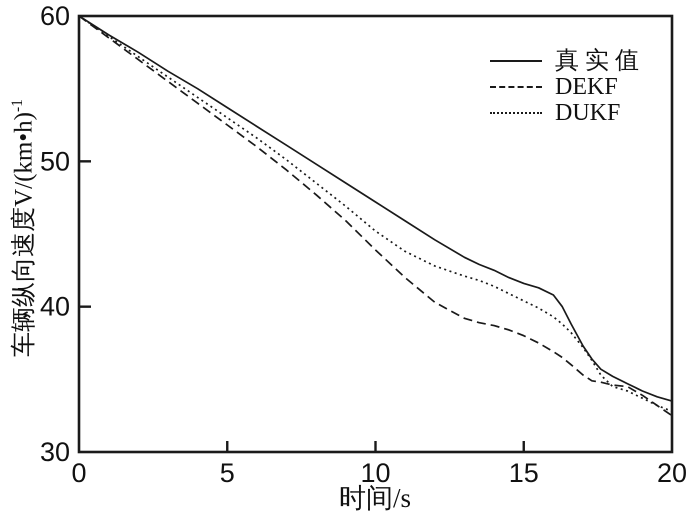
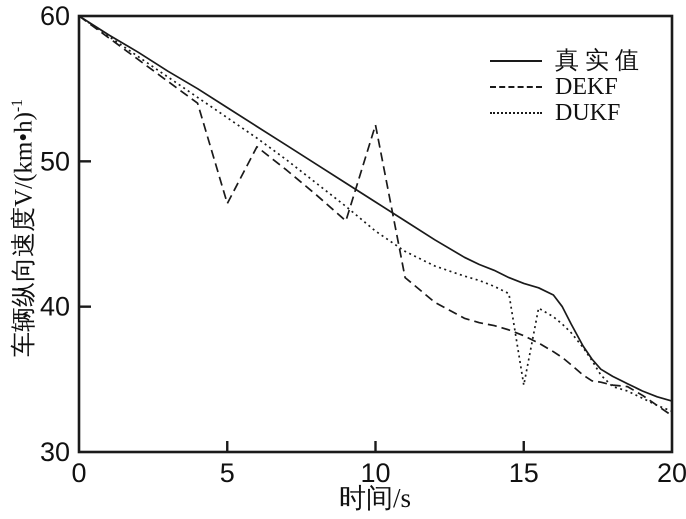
DEKF/5: 52.5 -> 47.1
DEKF/10: 43.9 -> 52.5
DUKF/15: 40.4 -> 34.6
